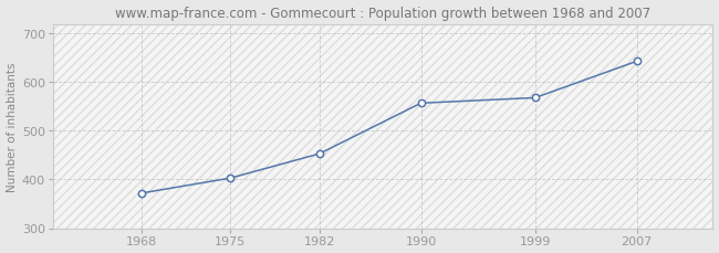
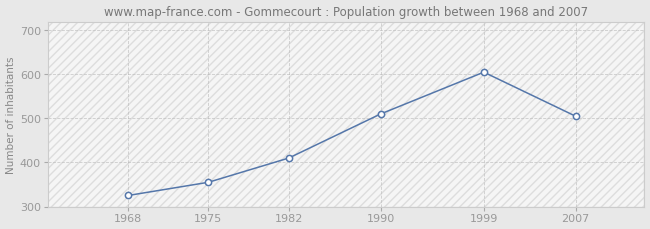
1968: 372 -> 325
1975: 403 -> 355
1982: 453 -> 410
1990: 557 -> 510
1999: 568 -> 605
2007: 643 -> 505
